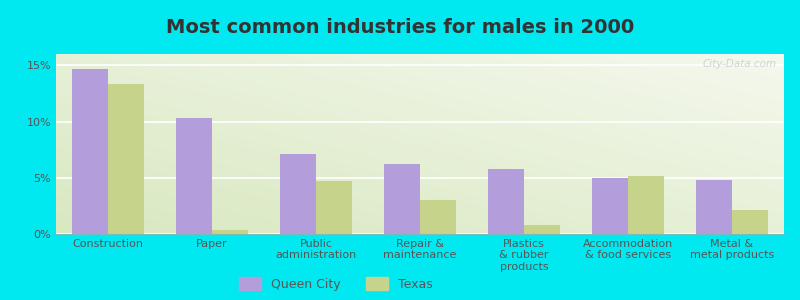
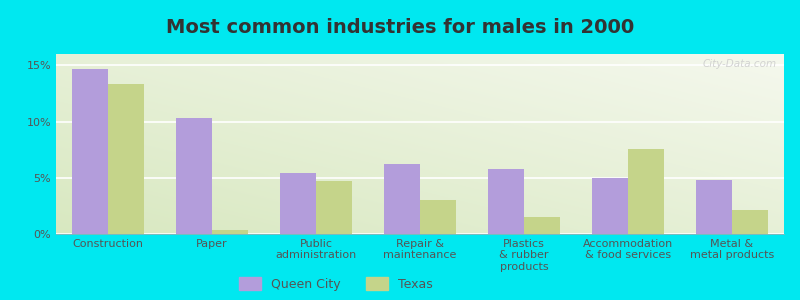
Queen City/Public administration: 7.1% -> 5.4%
Texas/Plastics & rubber products: 0.8% -> 1.5%
Texas/Accommodation & food services: 5.2% -> 7.6%
